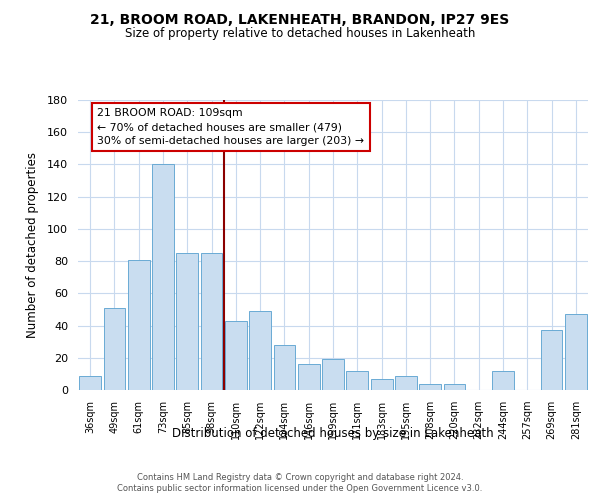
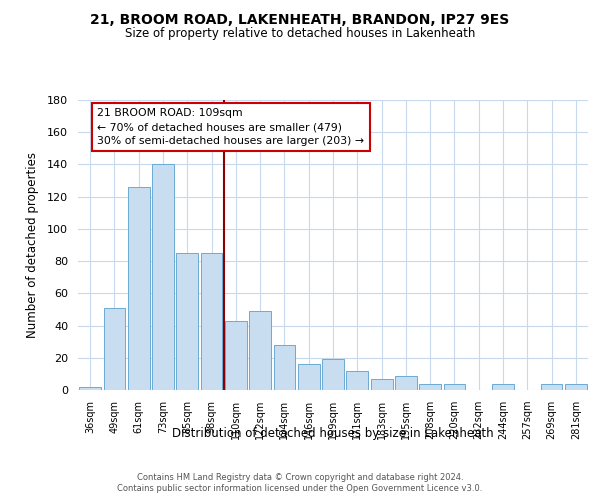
36sqm: 9 -> 2
61sqm: 81 -> 126
244sqm: 12 -> 4
269sqm: 37 -> 4
281sqm: 47 -> 4
